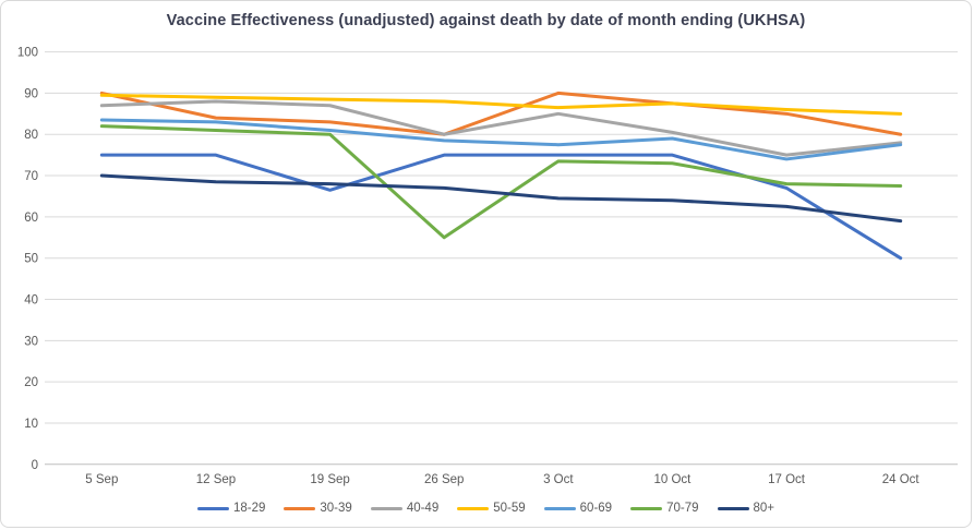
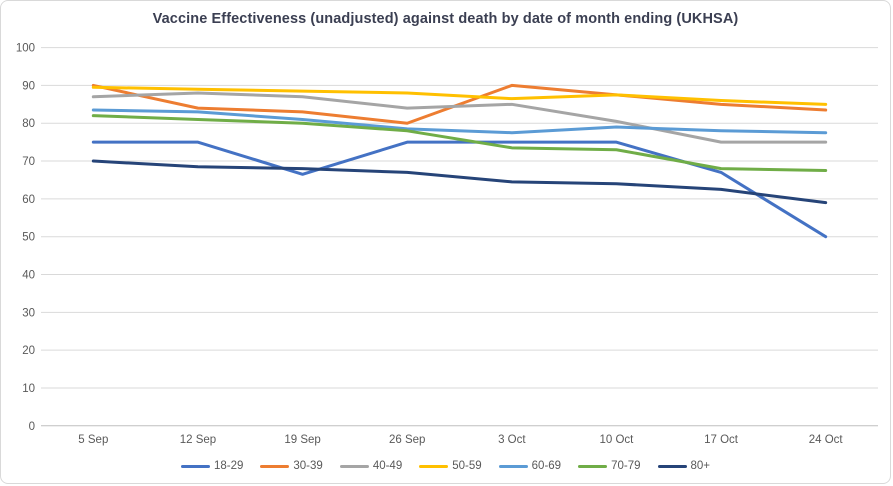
40-49/26 Sep: 80 -> 84
70-79/26 Sep: 55 -> 78
60-69/17 Oct: 74 -> 78
30-39/24 Oct: 80 -> 84
40-49/24 Oct: 78 -> 75
